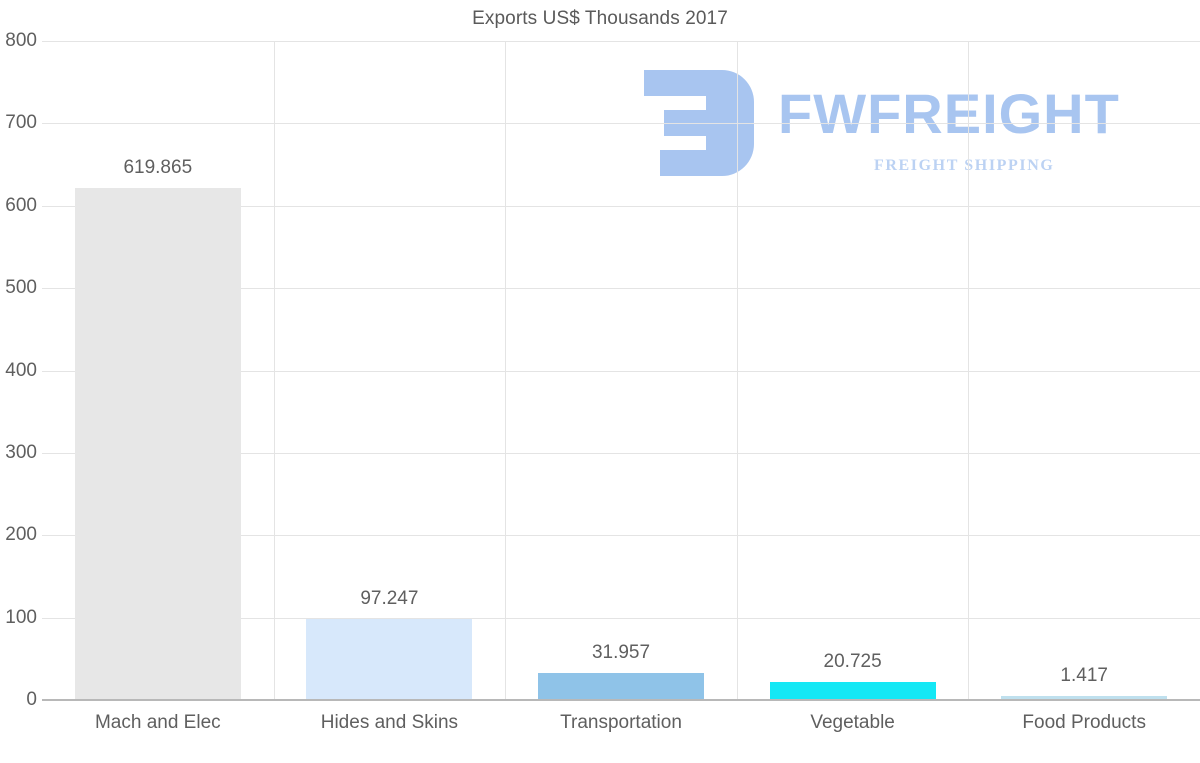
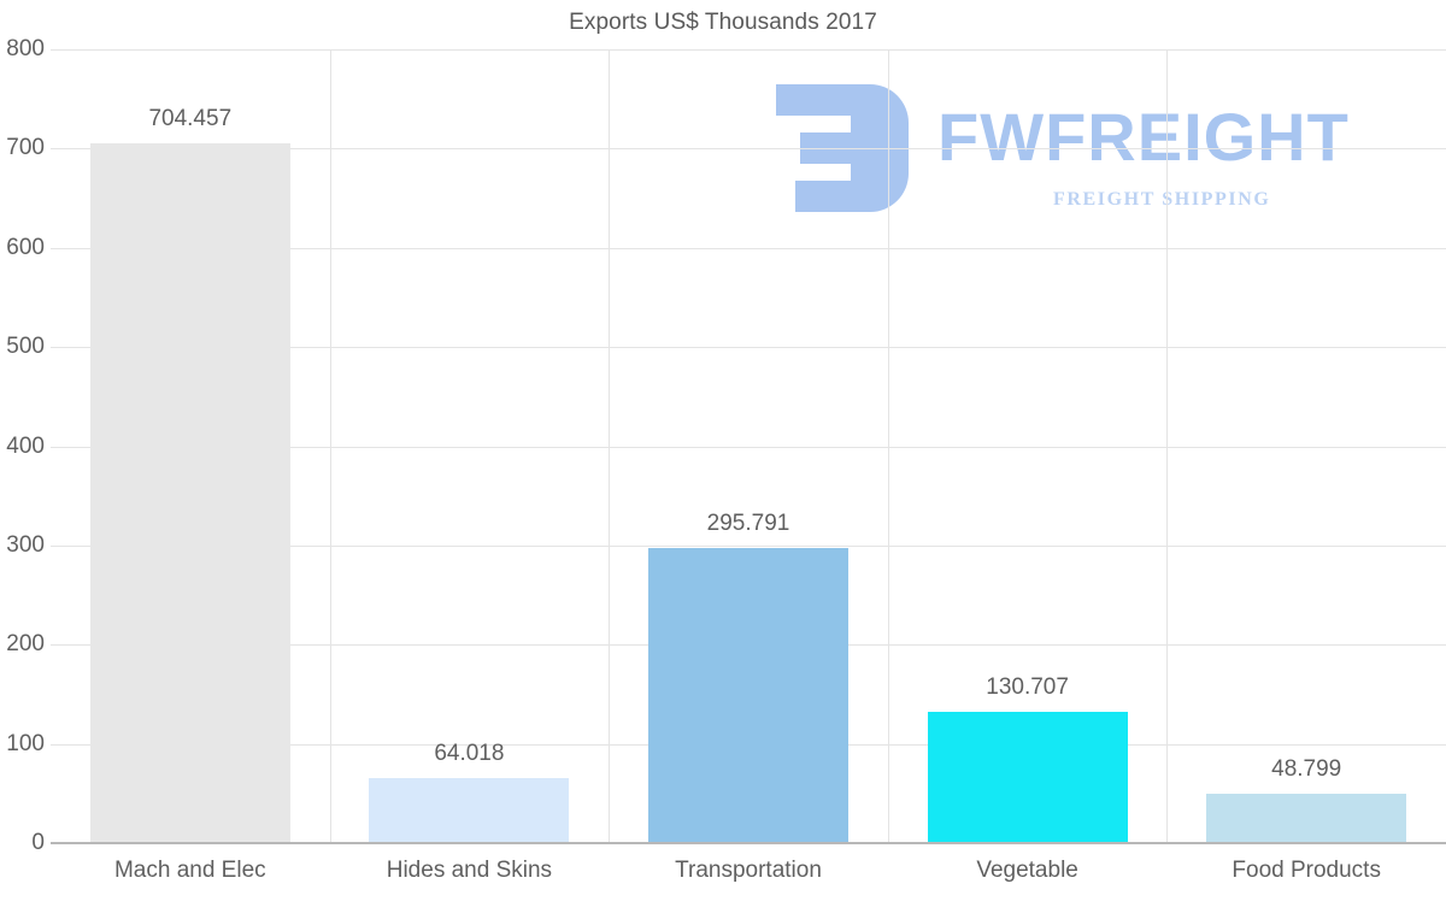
Mach and Elec: 619.865 -> 704.457
Hides and Skins: 97.247 -> 64.018
Transportation: 31.957 -> 295.791
Vegetable: 20.725 -> 130.707
Food Products: 1.417 -> 48.799
